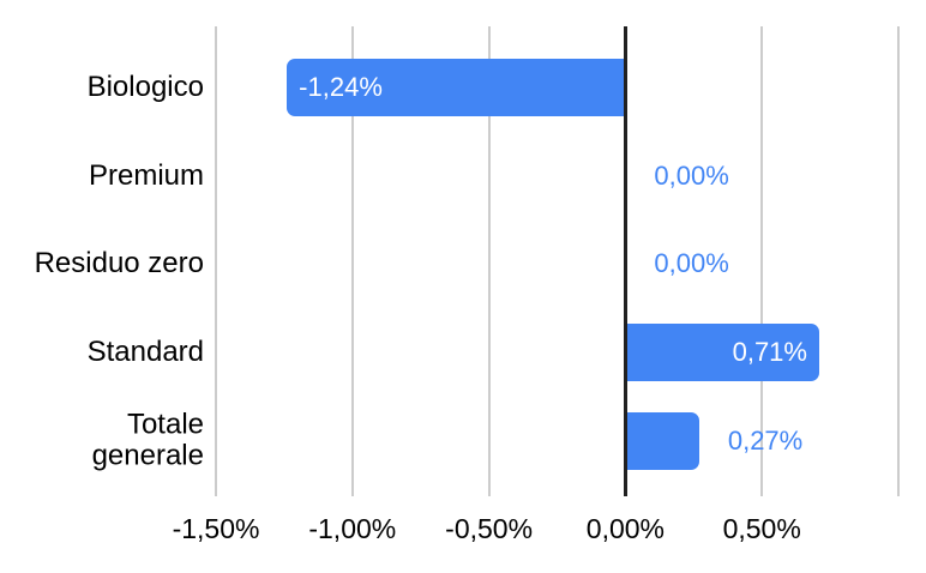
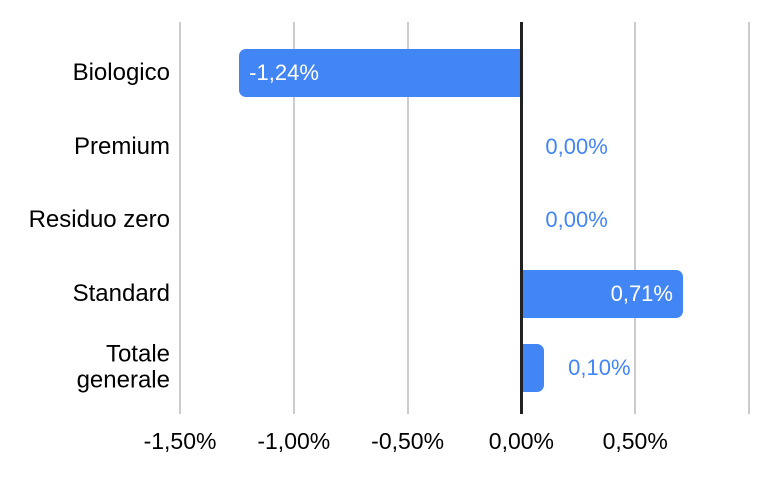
Totale generale: 0,27% -> 0,10%
